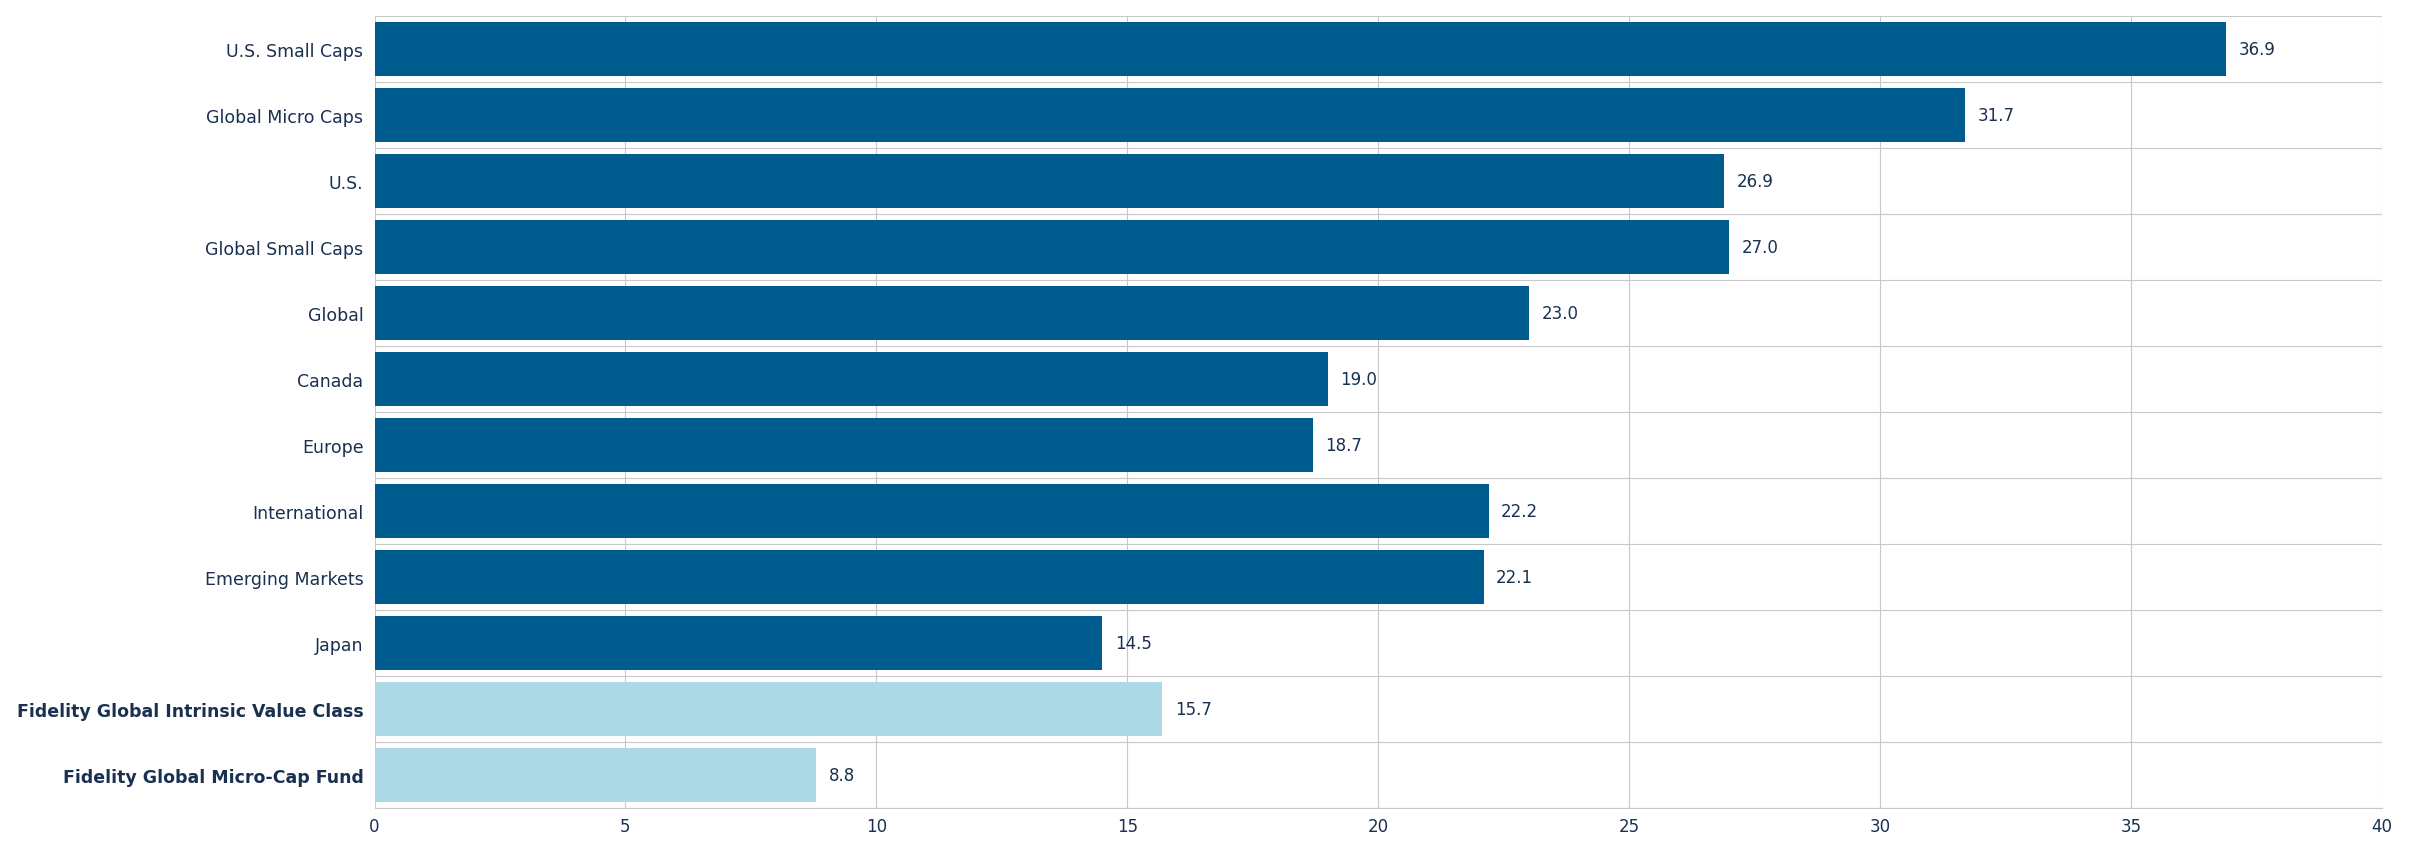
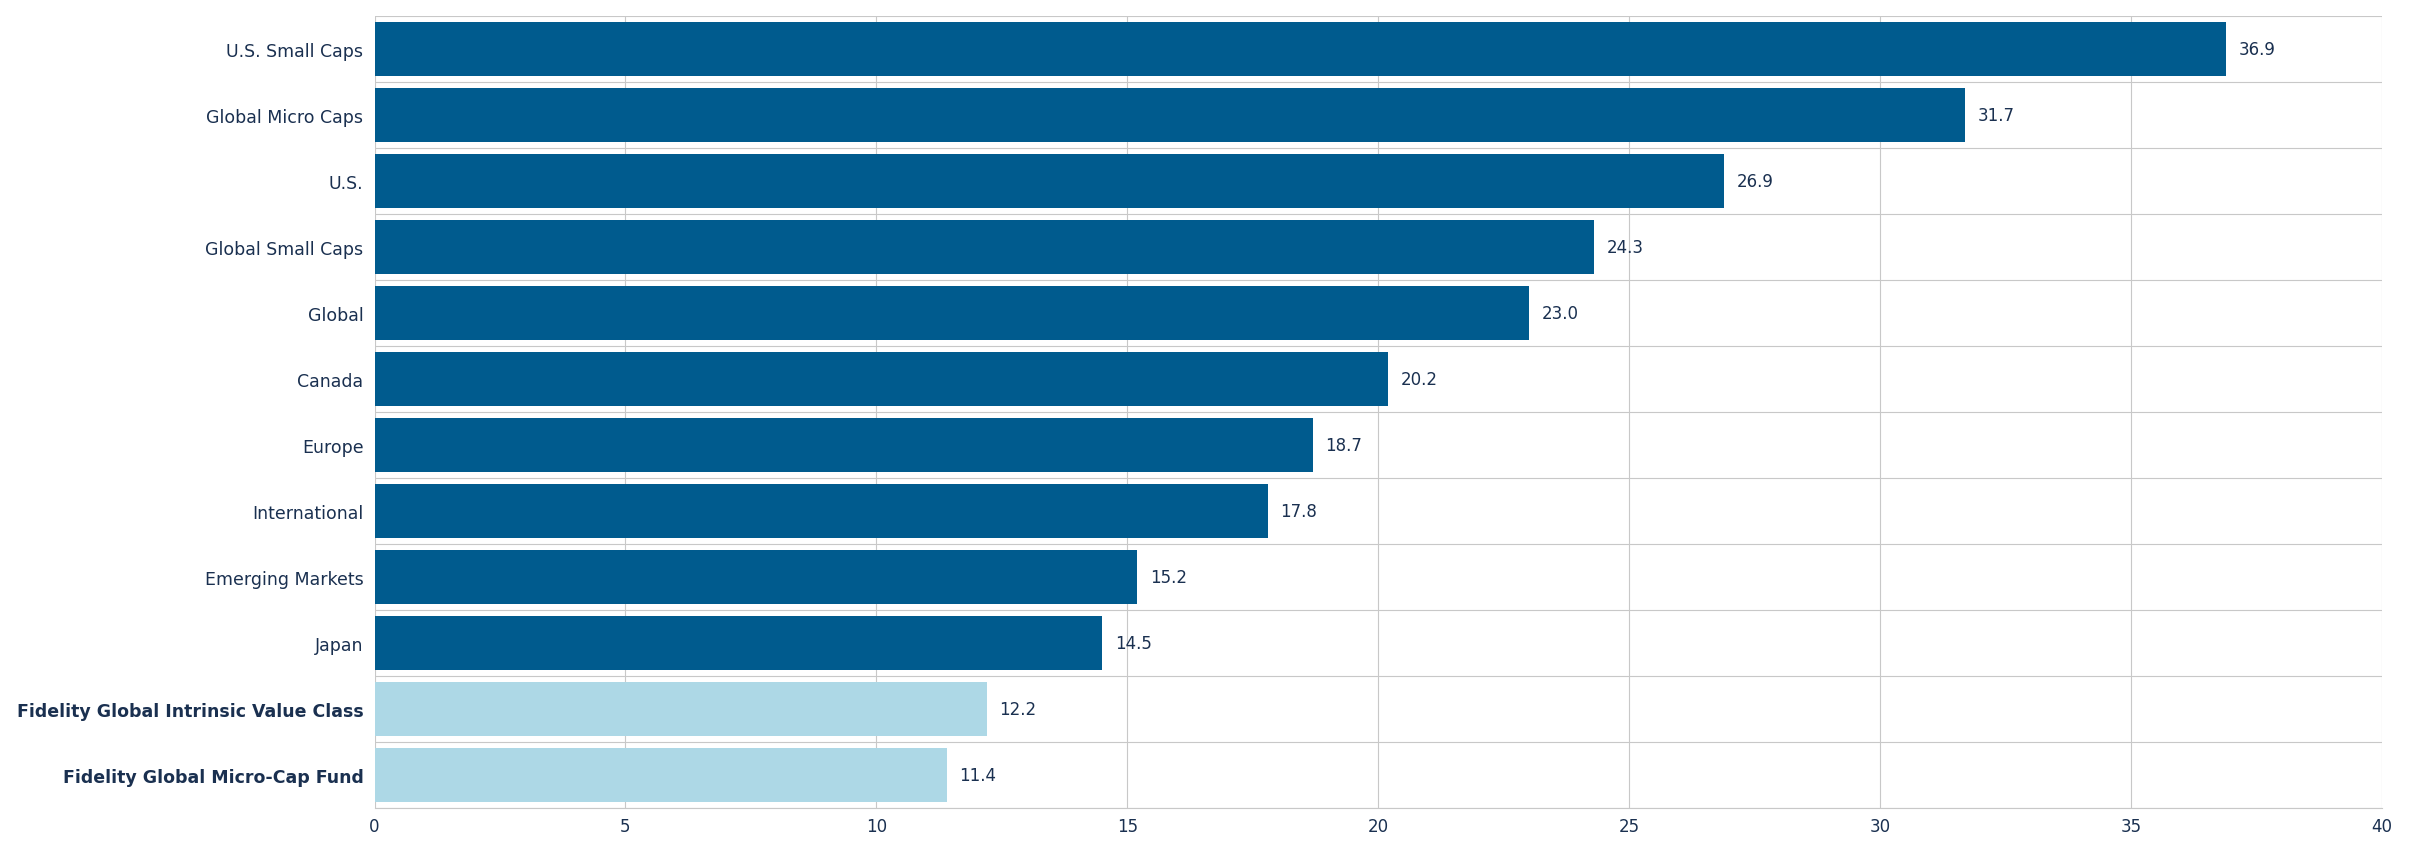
Global Small Caps: 27.0 -> 24.3
Canada: 19.0 -> 20.2
International: 22.2 -> 17.8
Emerging Markets: 22.1 -> 15.2
Fidelity Global Intrinsic Value Class: 15.7 -> 12.2
Fidelity Global Micro-Cap Fund: 8.8 -> 11.4
